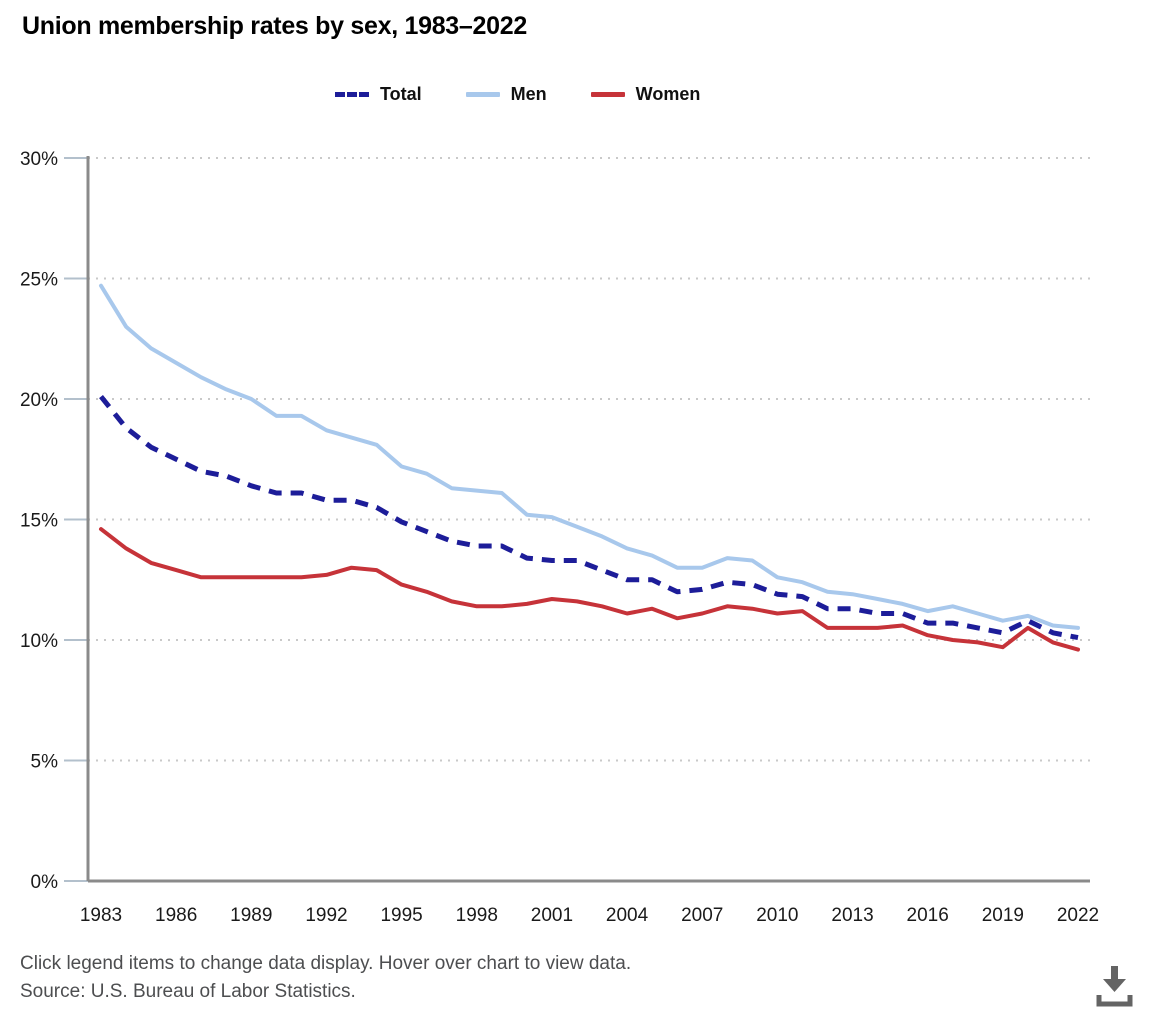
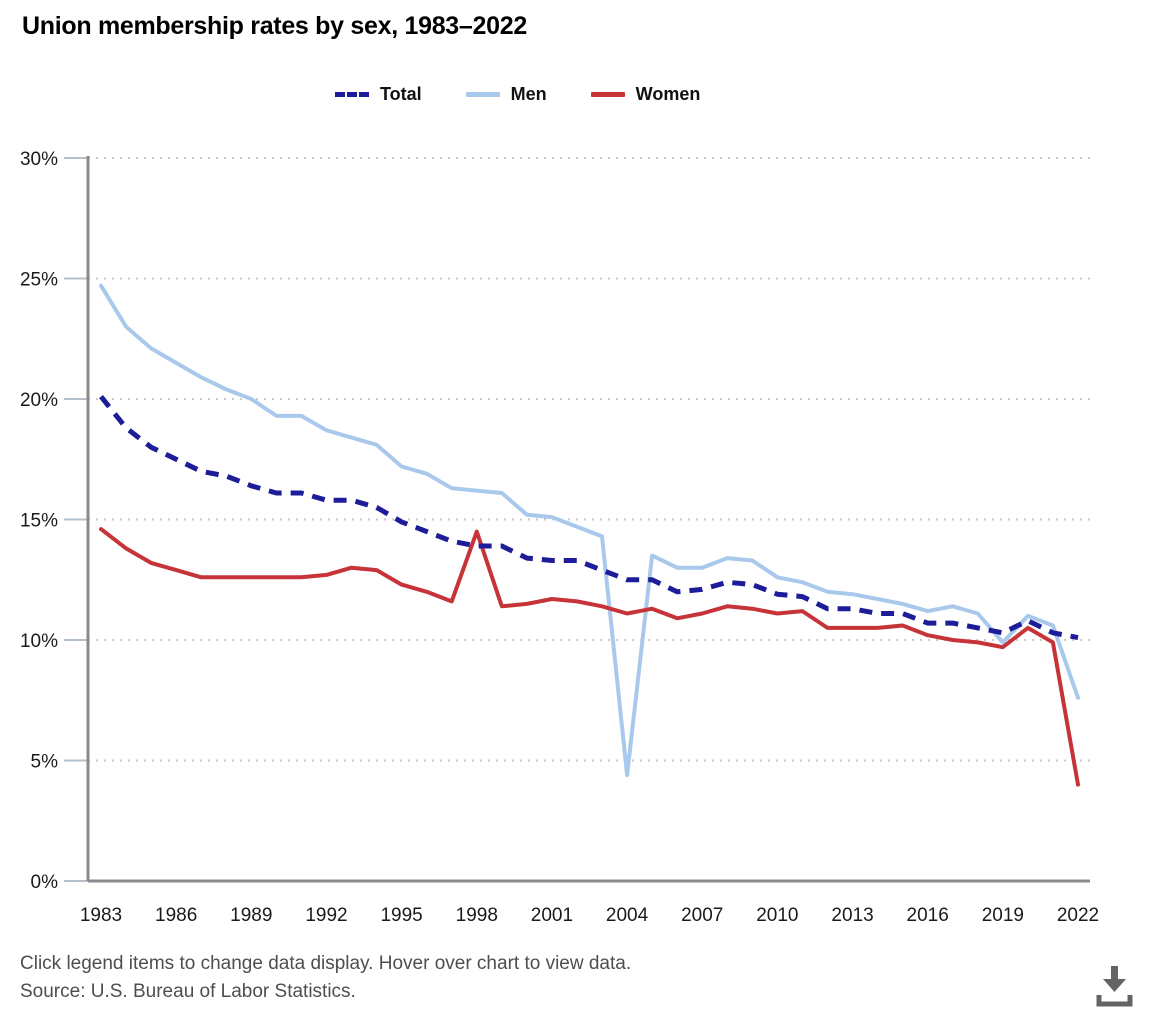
Women/1998: 11.4% -> 14.5%
Men/2004: 13.8% -> 4.4%
Men/2019: 10.8% -> 9.9%
Men/2022: 10.5% -> 7.6%
Women/2022: 9.6% -> 4.0%
